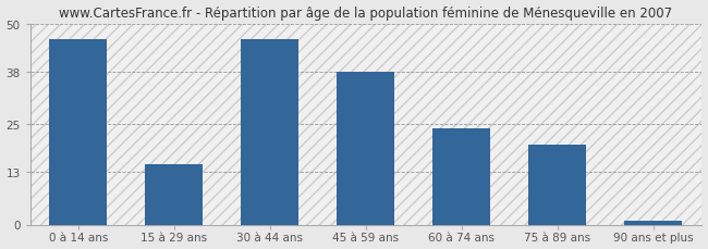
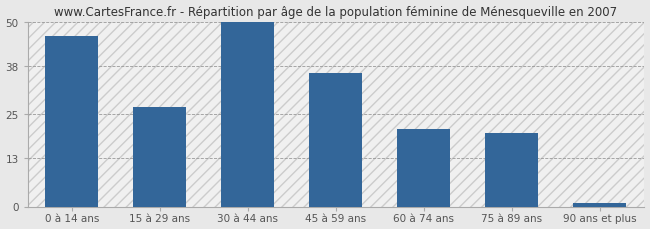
15 à 29 ans: 15 -> 27
30 à 44 ans: 46 -> 50
45 à 59 ans: 38 -> 36
60 à 74 ans: 24 -> 21
